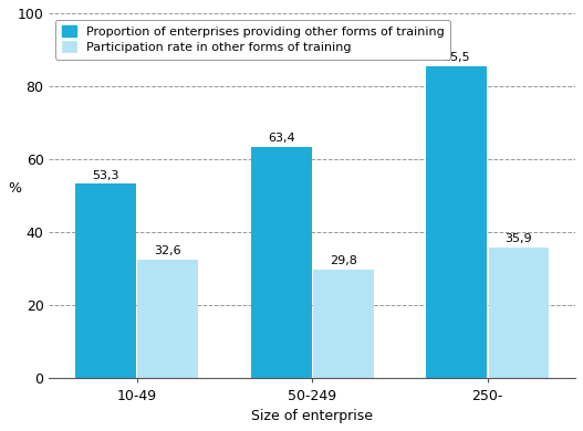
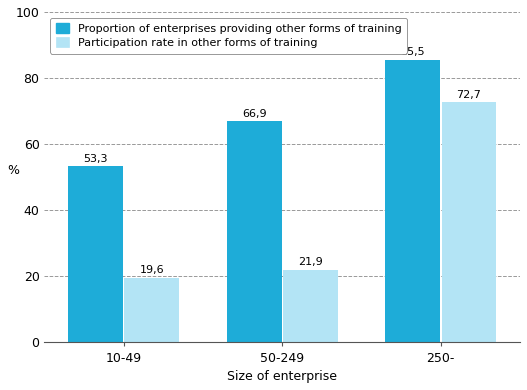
Participation rate in other forms of training/10-49: 32,6 -> 19,6
Proportion of enterprises providing other forms of training/50-249: 63,4 -> 66,9
Participation rate in other forms of training/50-249: 29,8 -> 21,9
Participation rate in other forms of training/250-: 35,9 -> 72,7
